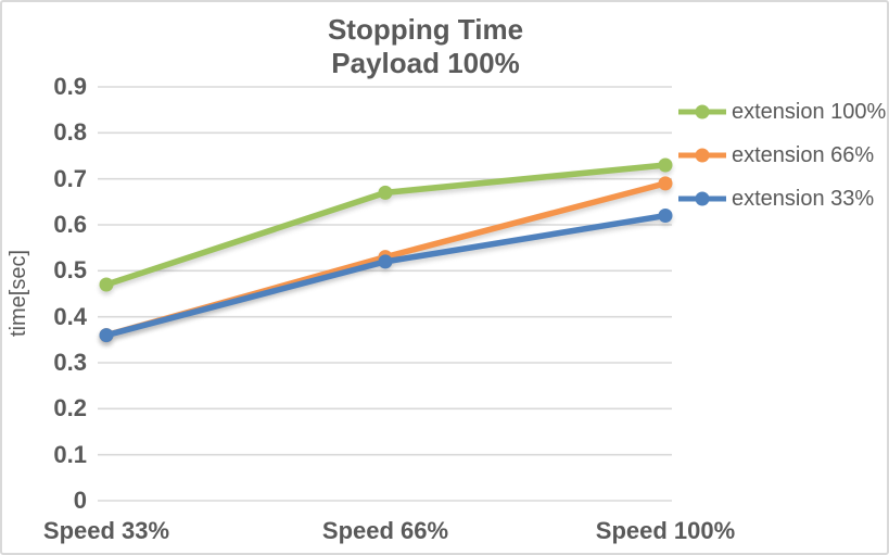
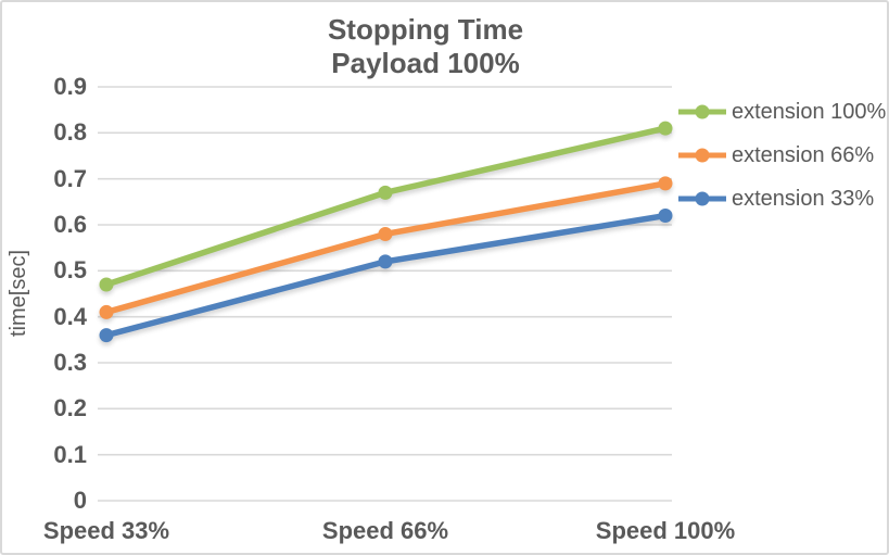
extension 66%/Speed 33%: 0.36 -> 0.41
extension 66%/Speed 66%: 0.53 -> 0.58
extension 100%/Speed 100%: 0.73 -> 0.81
